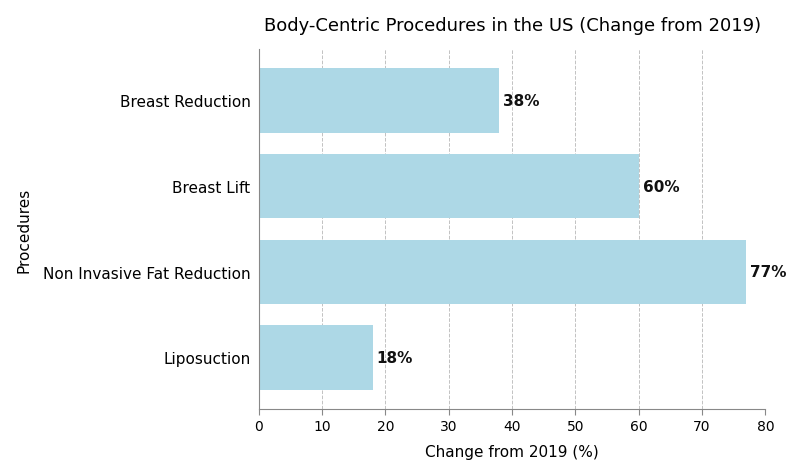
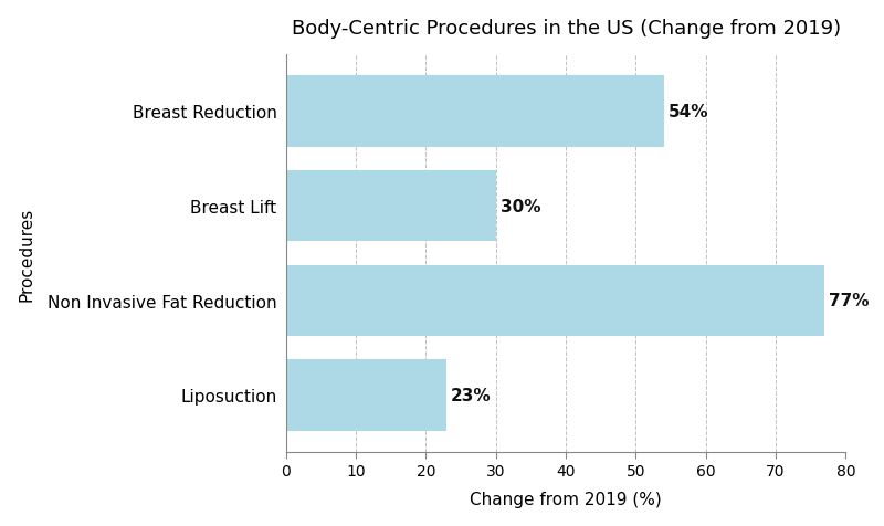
Breast Reduction: 38% -> 54%
Breast Lift: 60% -> 30%
Liposuction: 18% -> 23%
